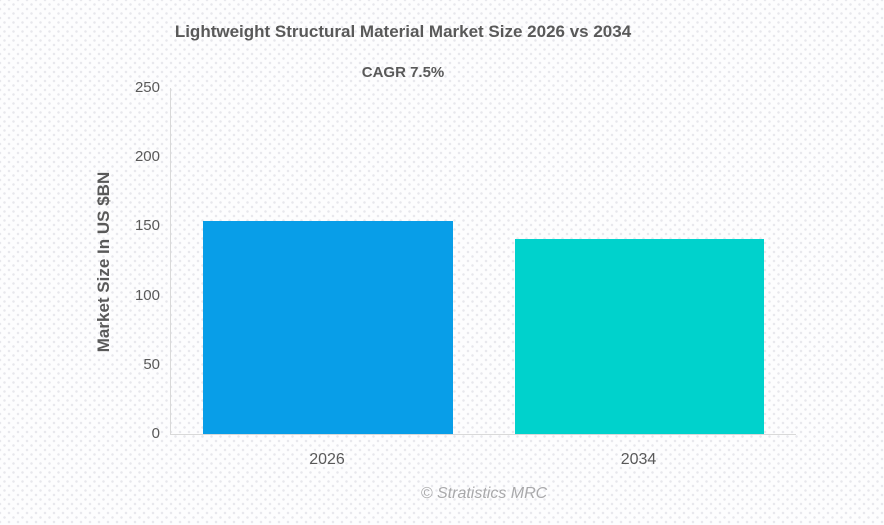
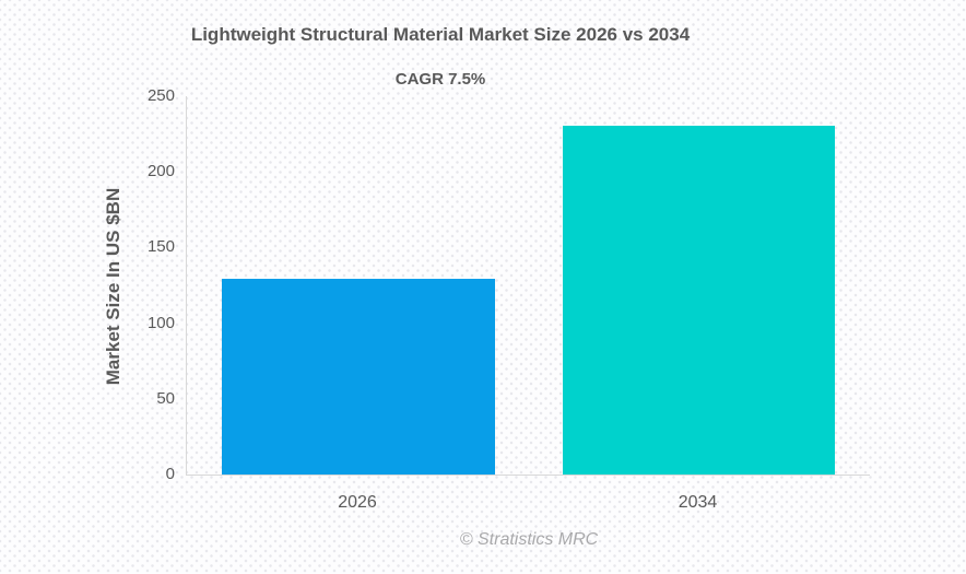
2026: 154 -> 129
2034: 141 -> 231
